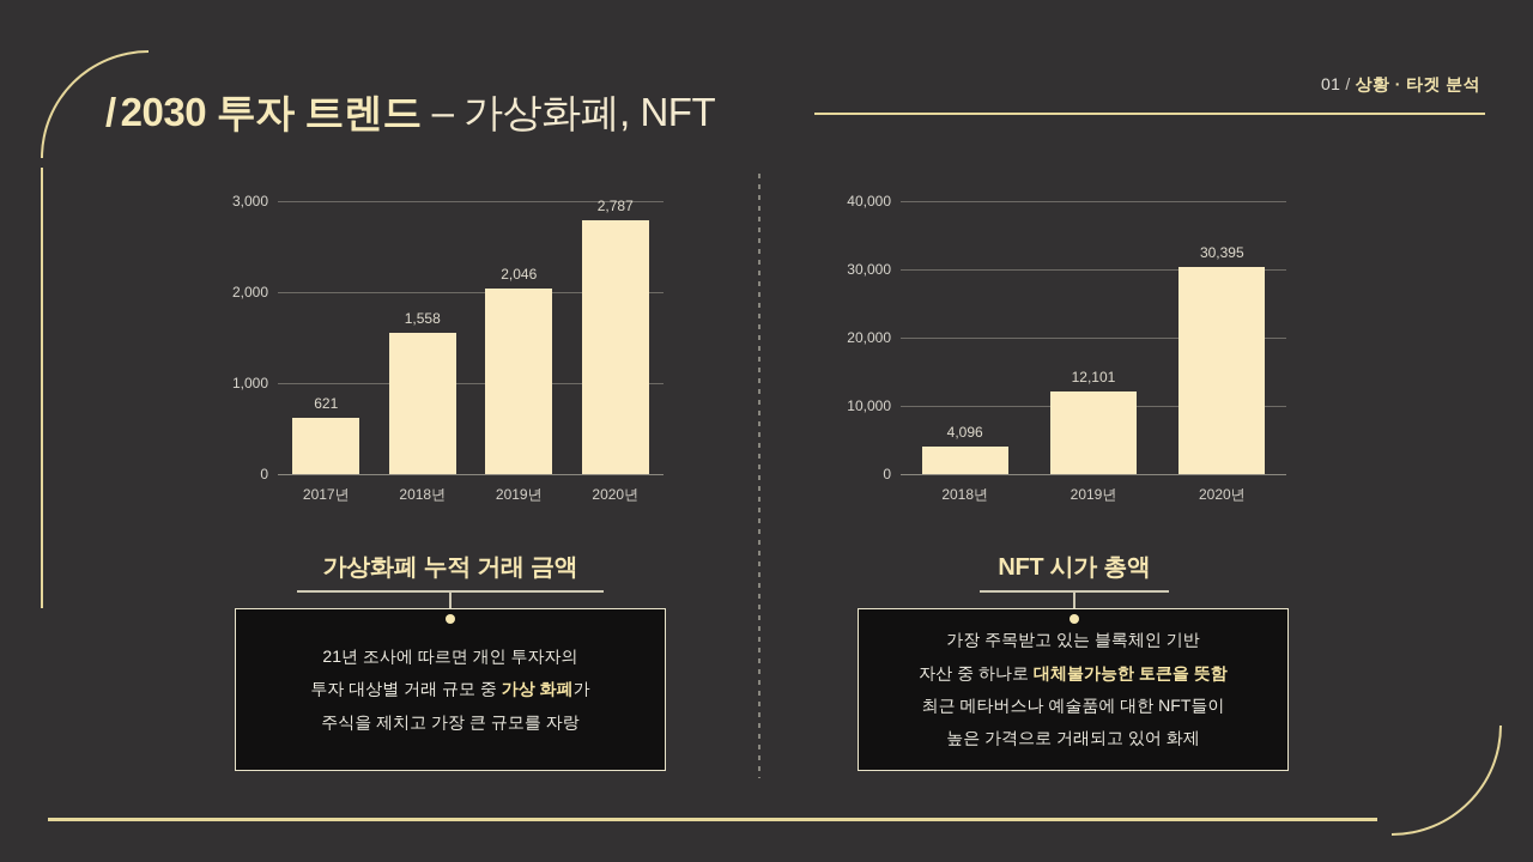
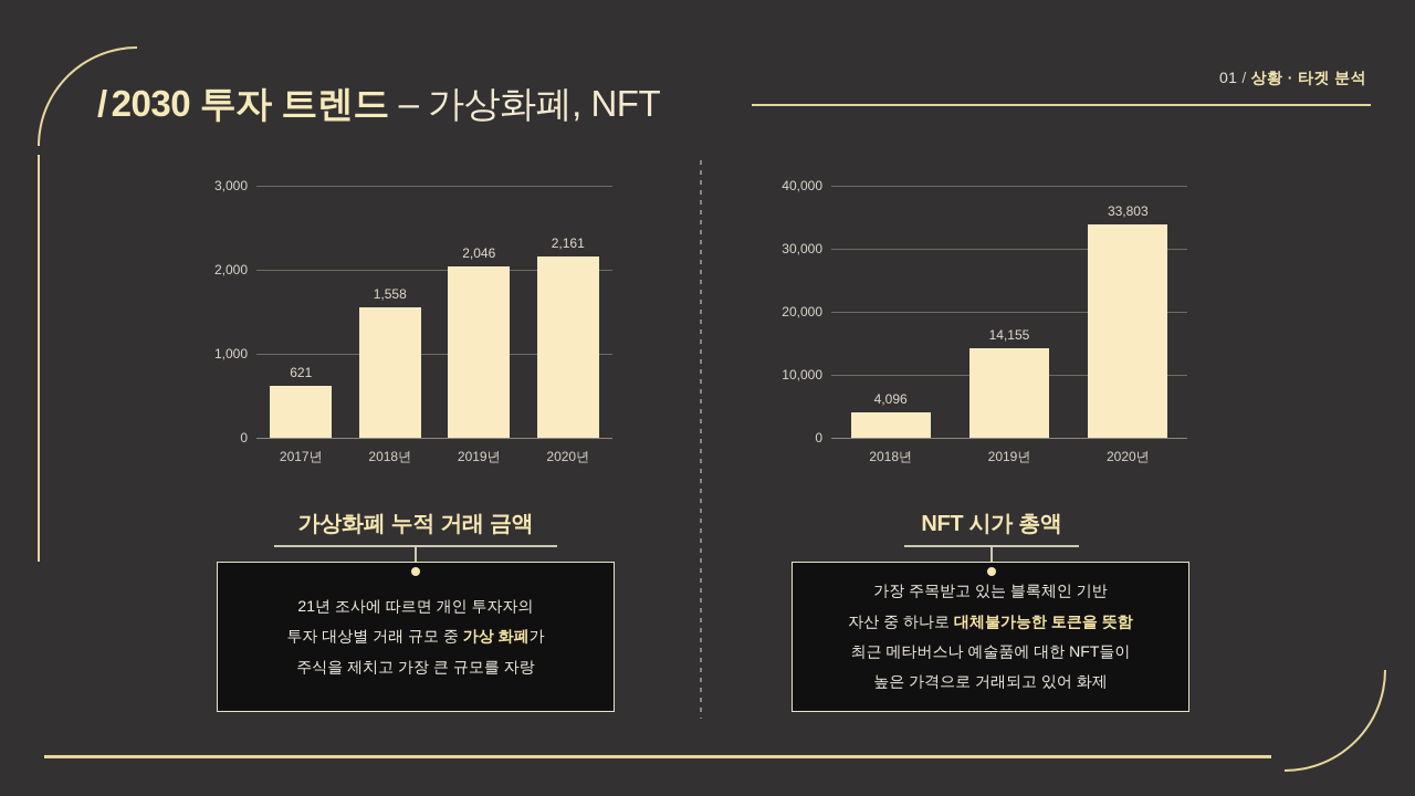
가상화폐 누적 거래 금액/2020년: 2,787 -> 2,161
NFT 시가 총액/2019년: 12,101 -> 14,155
NFT 시가 총액/2020년: 30,395 -> 33,803
